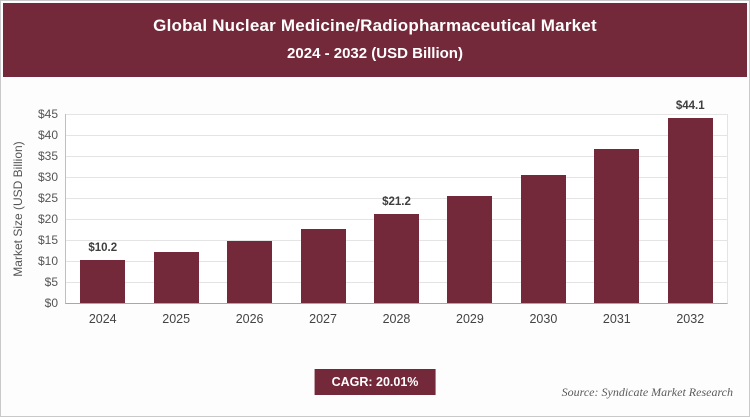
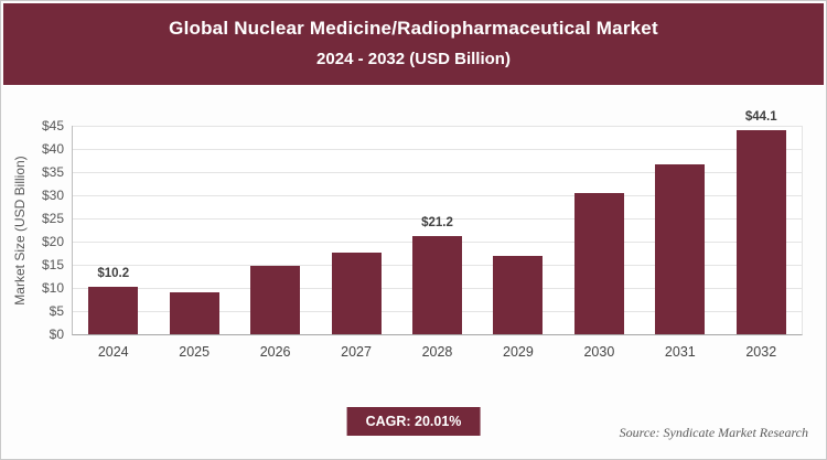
2025: $12 -> $9
2029: $25 -> $17
